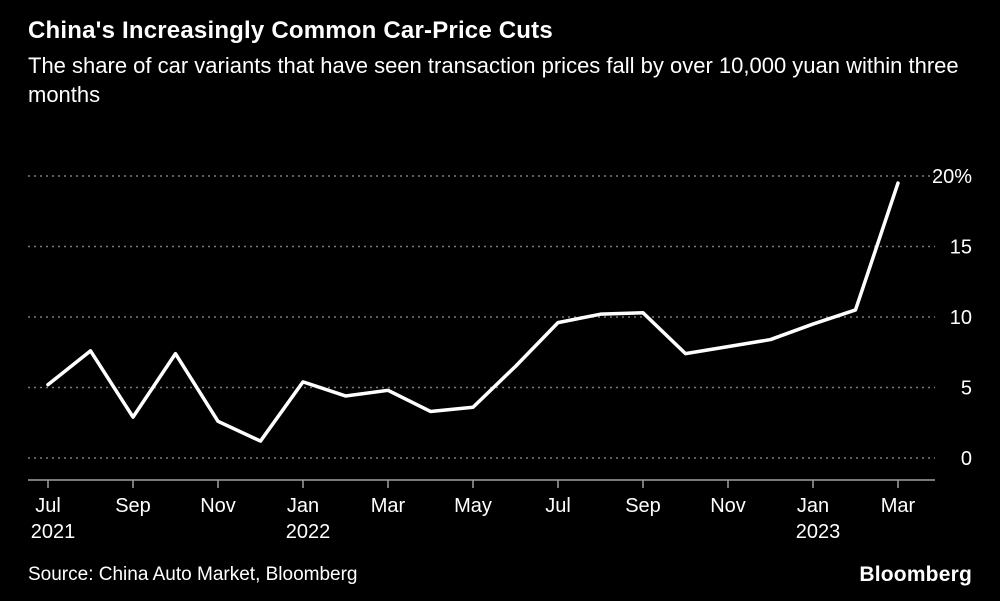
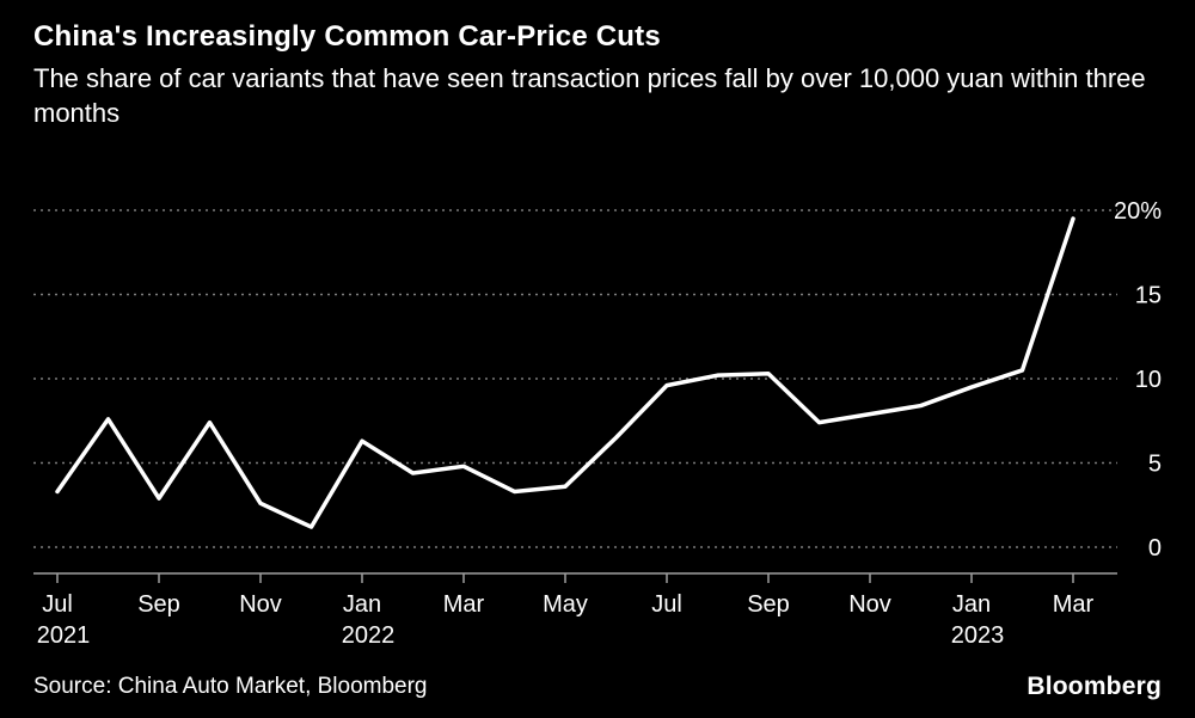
Jul 2021: 5.2% -> 3.3%
Jan 2022: 5.4% -> 6.3%
